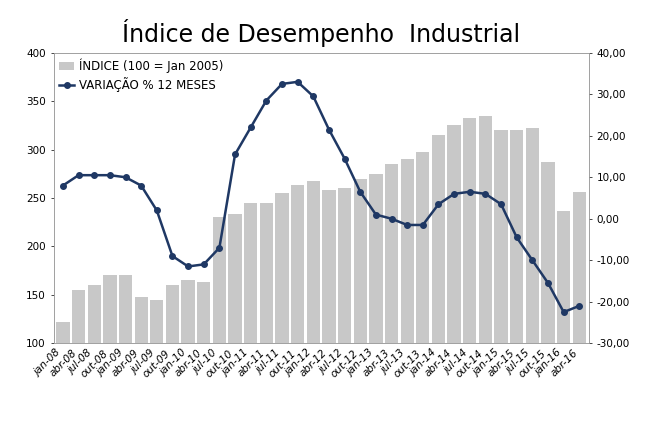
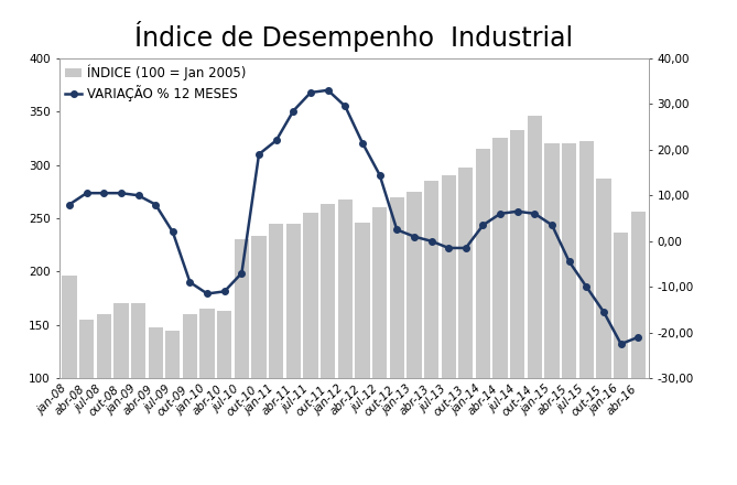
ÍNDICE (100 = Jan 2005)/jan-08: 122 -> 196
VARIAÇÃO % 12 MESES/out-10: 15,5 -> 19,0
ÍNDICE (100 = Jan 2005)/abr-12: 258 -> 246
VARIAÇÃO % 12 MESES/out-12: 6,5 -> 2,5
ÍNDICE (100 = Jan 2005)/out-14: 335 -> 346
